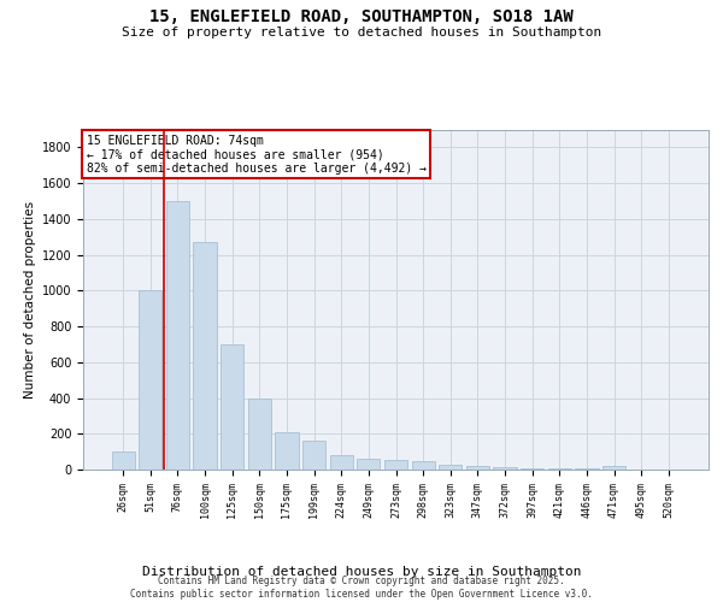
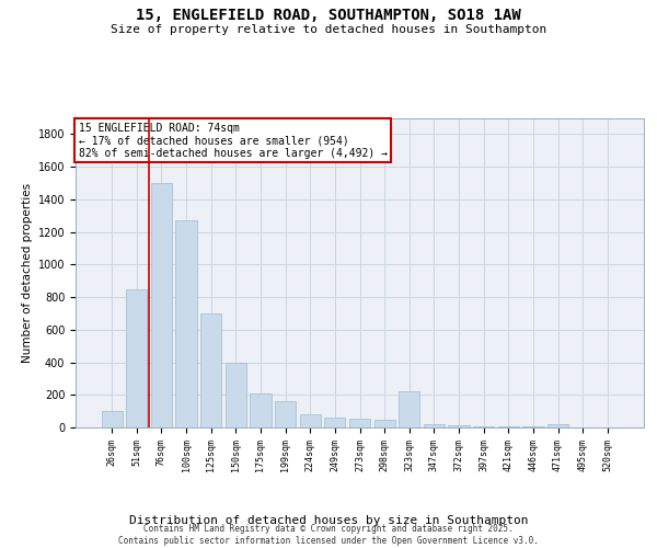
51sqm: 1000 -> 850
323sqm: 30 -> 220
